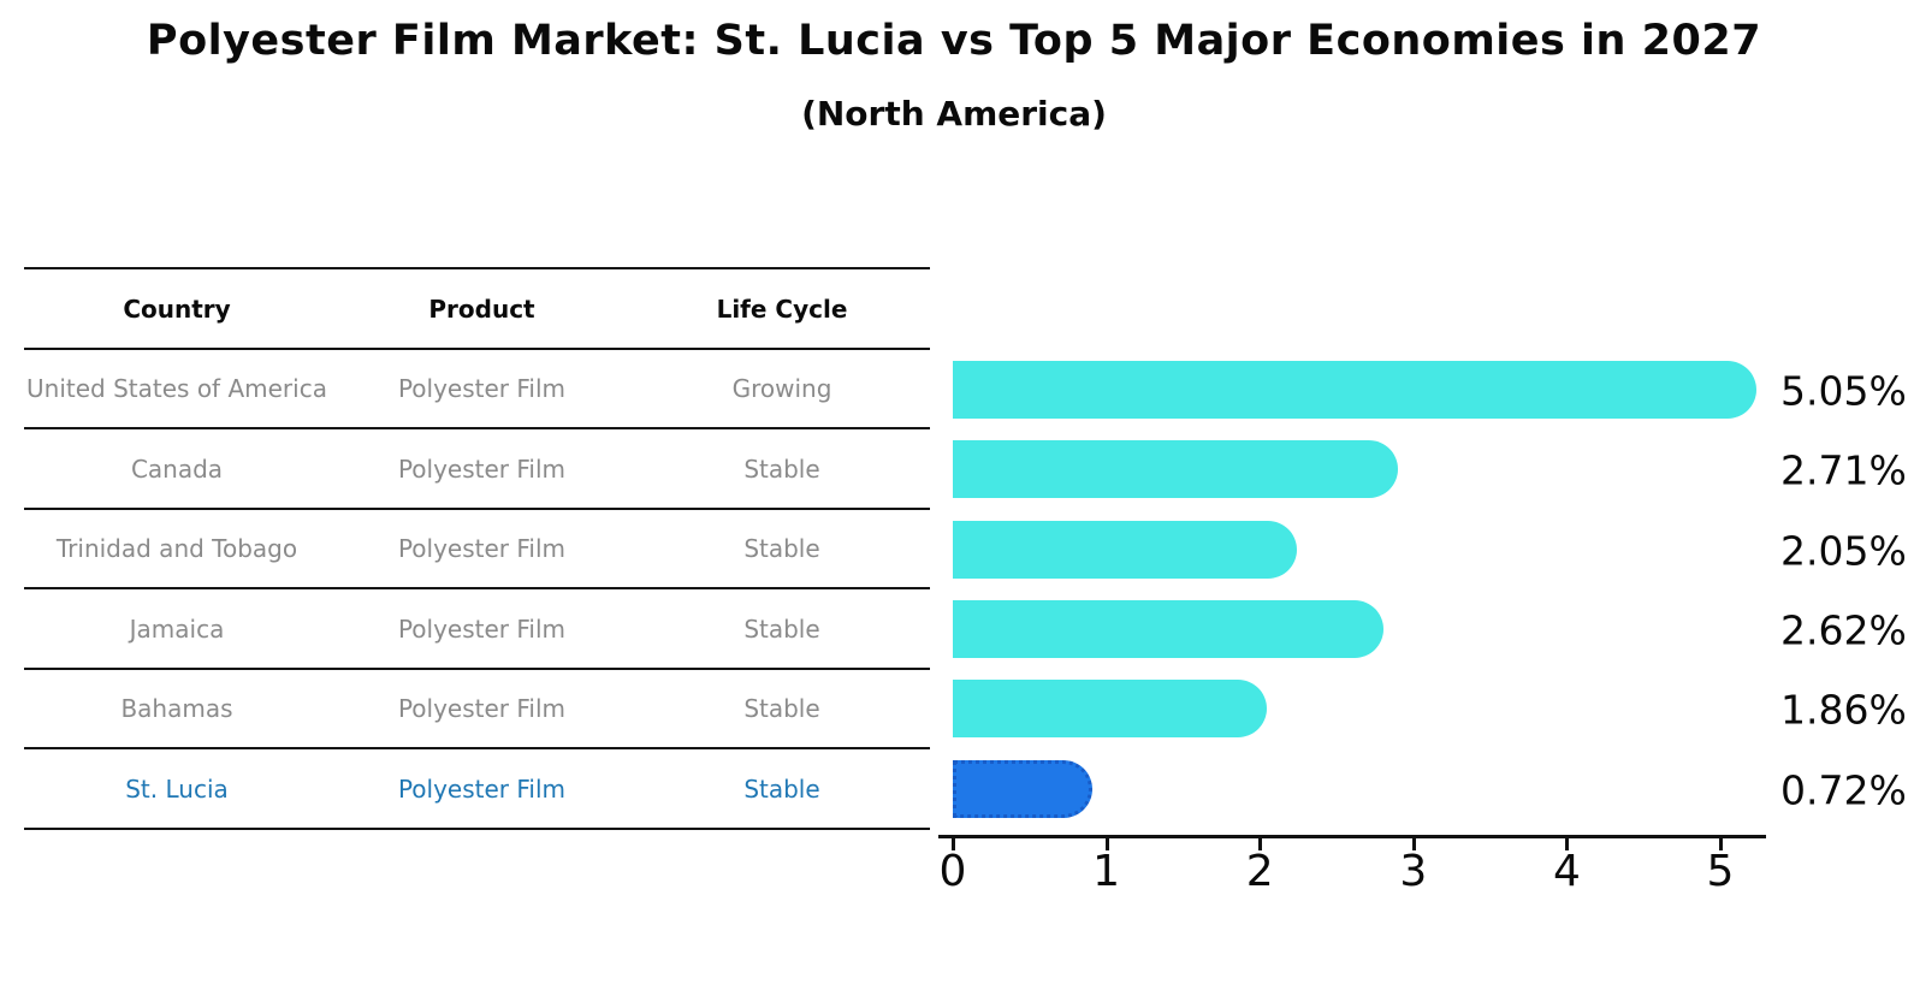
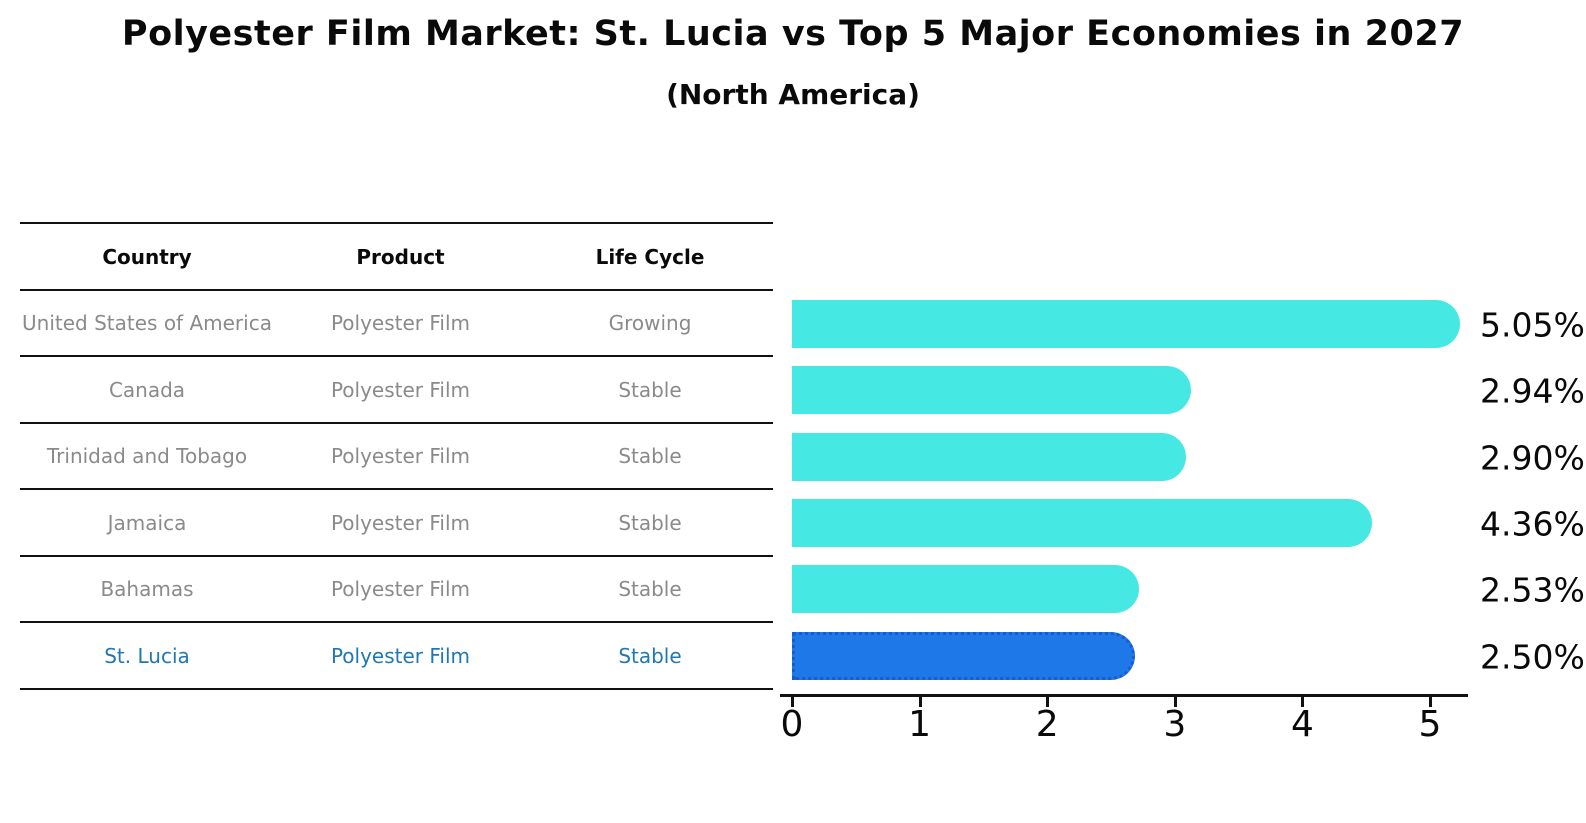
Canada: 2.71% -> 2.94%
Trinidad and Tobago: 2.05% -> 2.90%
Jamaica: 2.62% -> 4.36%
Bahamas: 1.86% -> 2.53%
St. Lucia: 0.72% -> 2.50%
